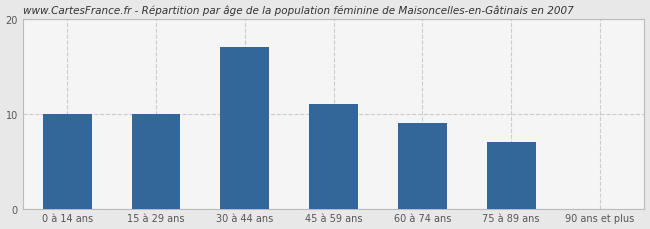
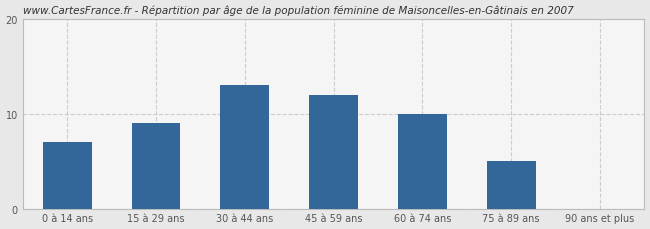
0 à 14 ans: 10 -> 7
15 à 29 ans: 10 -> 9
30 à 44 ans: 17 -> 13
45 à 59 ans: 11 -> 12
60 à 74 ans: 9 -> 10
75 à 89 ans: 7 -> 5
